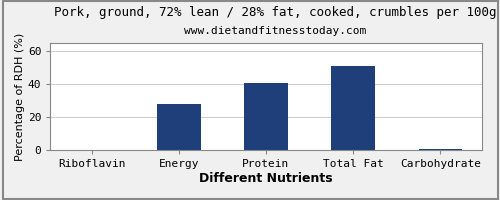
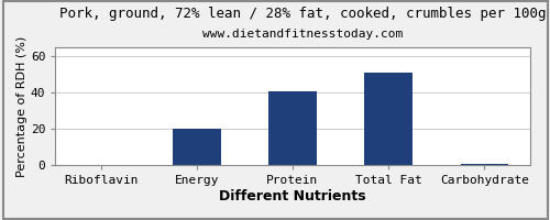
Energy: 28 -> 20
